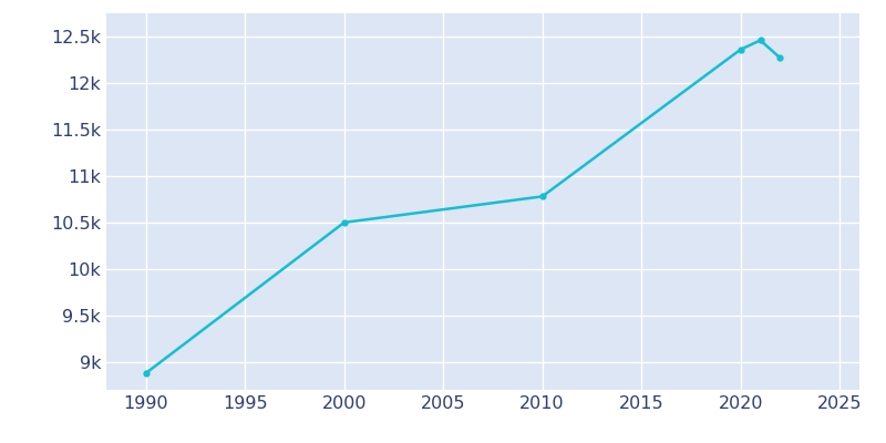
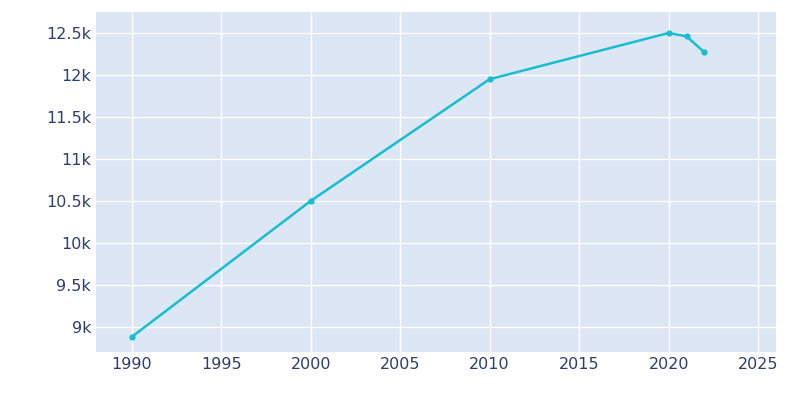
2010: 10.78k -> 11.95k
2020: 12.36k -> 12.50k
